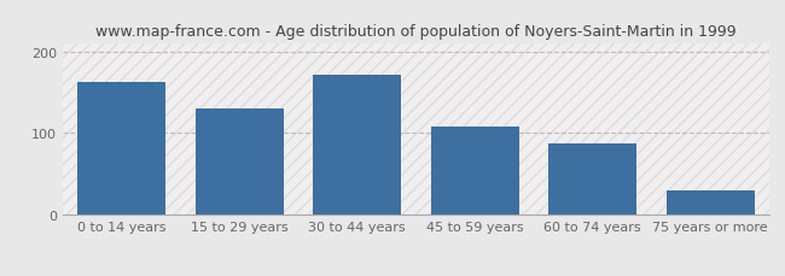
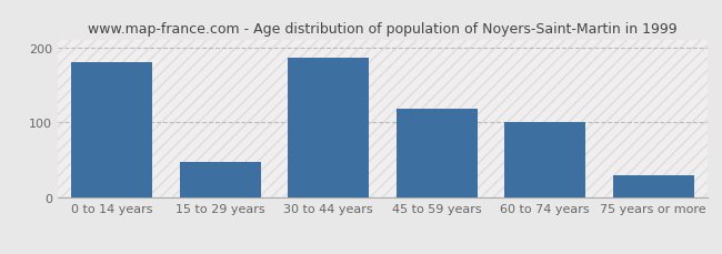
0 to 14 years: 163 -> 180
15 to 29 years: 130 -> 48
30 to 44 years: 172 -> 186
45 to 59 years: 108 -> 118
60 to 74 years: 88 -> 100
